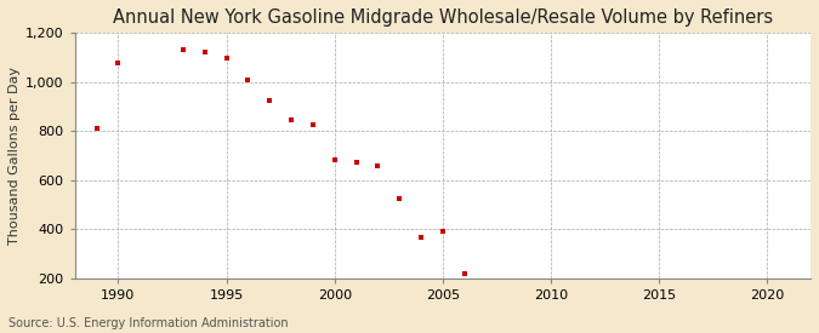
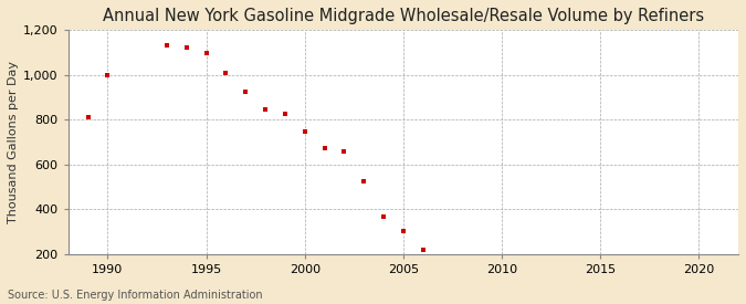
1990: 1,080 -> 998
2000: 685 -> 748
2005: 390 -> 305
